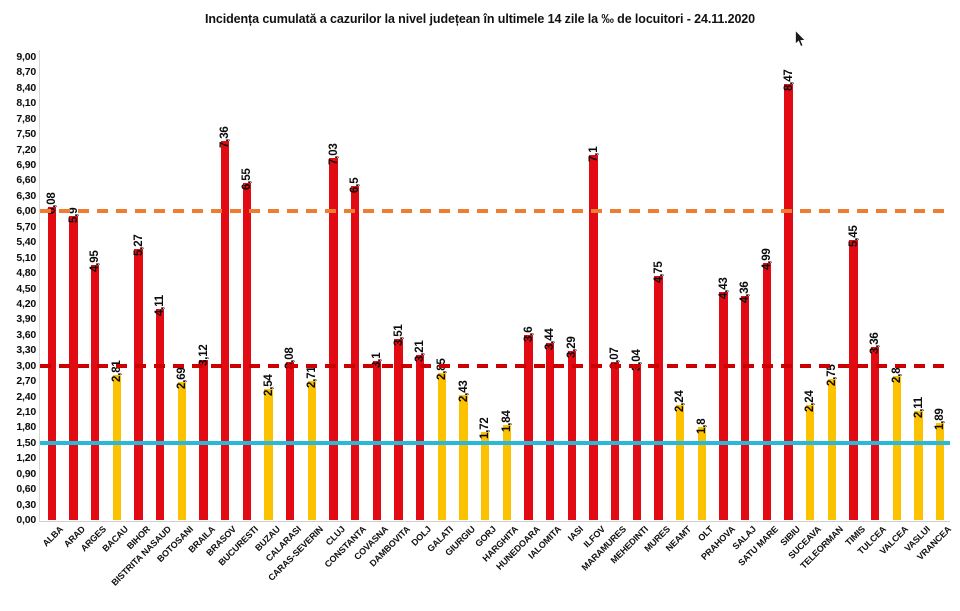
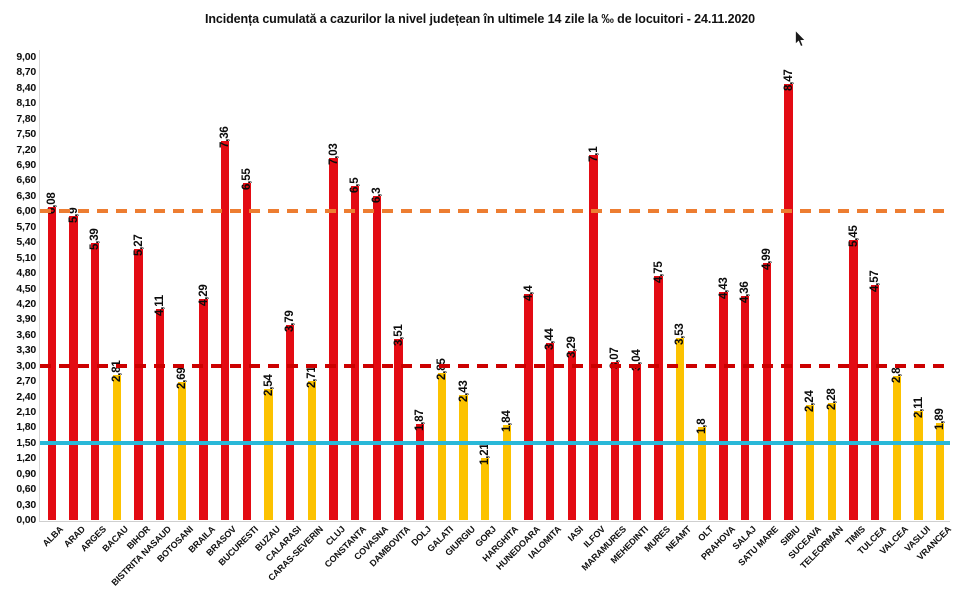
ARGES: 4,95 -> 5,39
BRAILA: 3,12 -> 4,29
CALARASI: 3,08 -> 3,79
COVASNA: 3,1 -> 6,3
DOLJ: 3,21 -> 1,87
GORJ: 1,72 -> 1,21
HUNEDOARA: 3,6 -> 4,4
NEAMT: 2,24 -> 3,53
TELEORMAN: 2,75 -> 2,28
TULCEA: 3,36 -> 4,57
